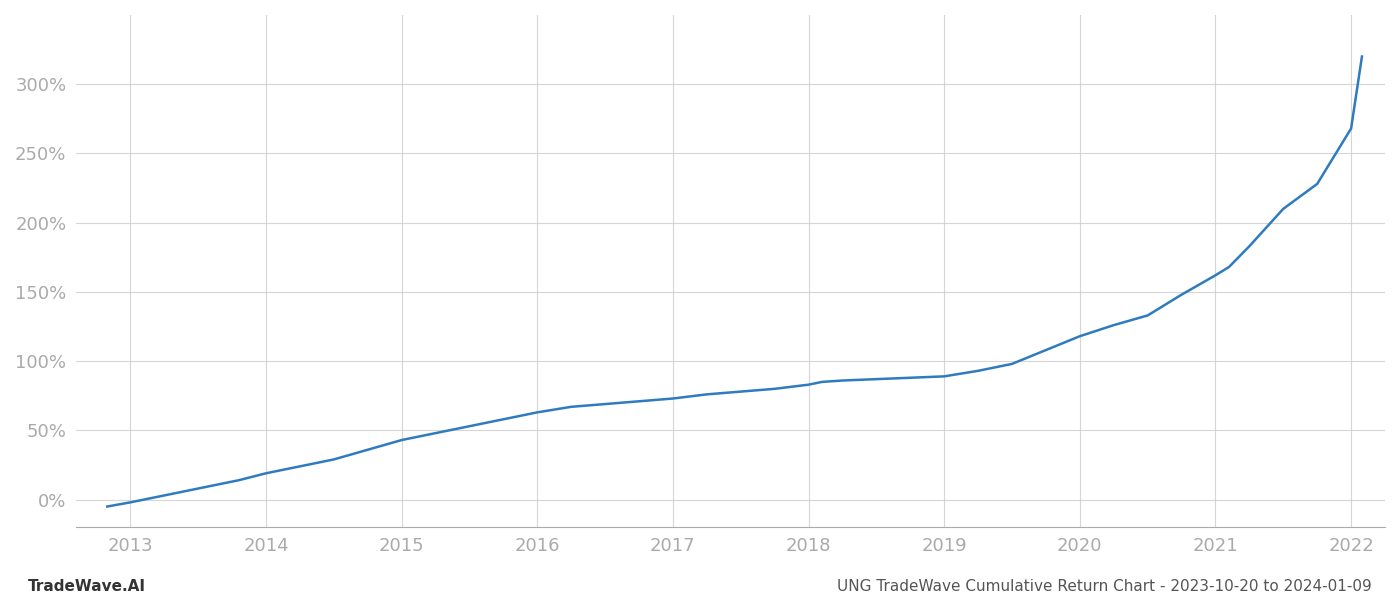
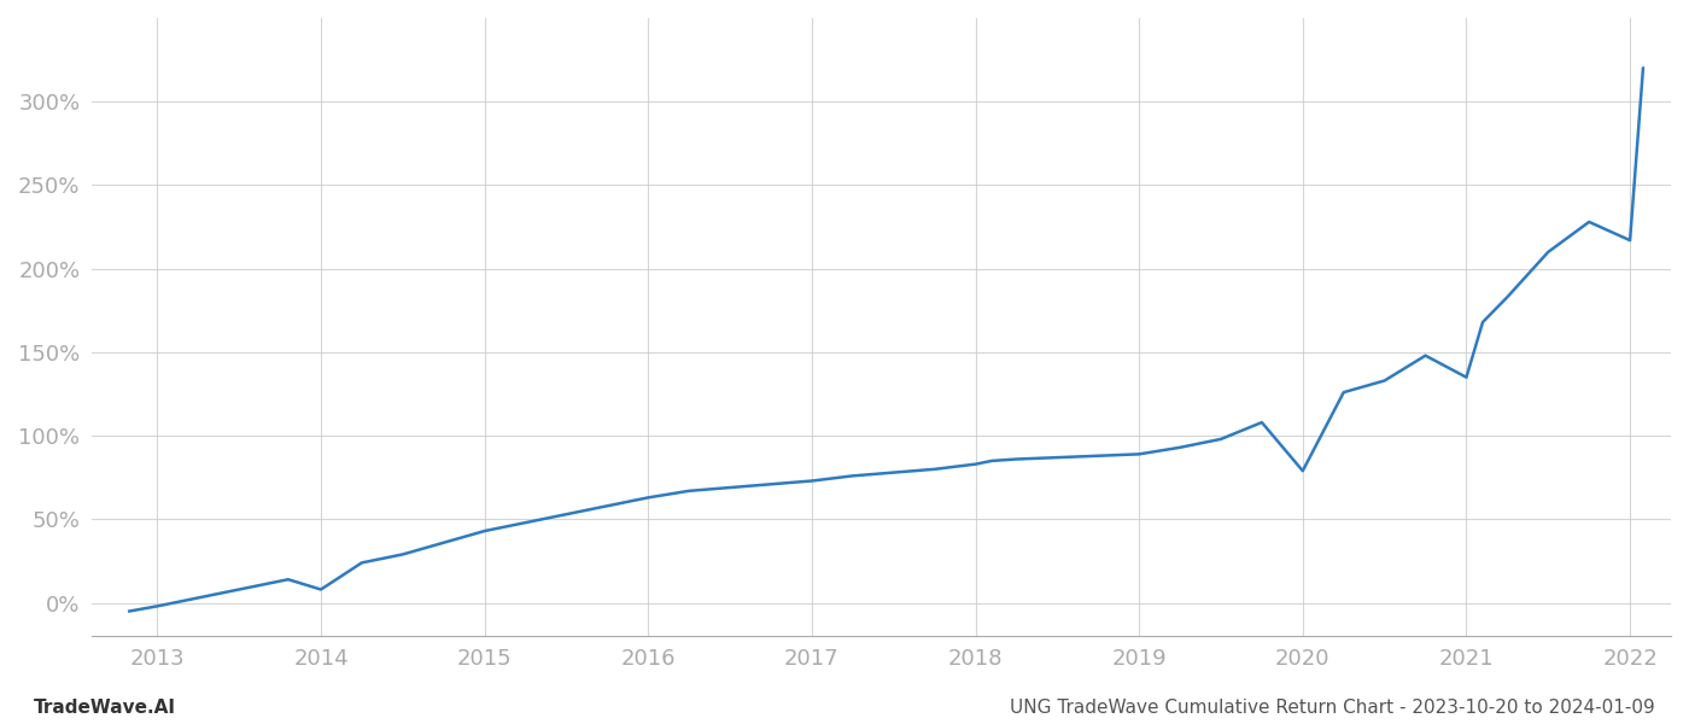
2014: 19% -> 8%
2020: 118% -> 79%
2021: 162% -> 135%
2022: 268% -> 217%
